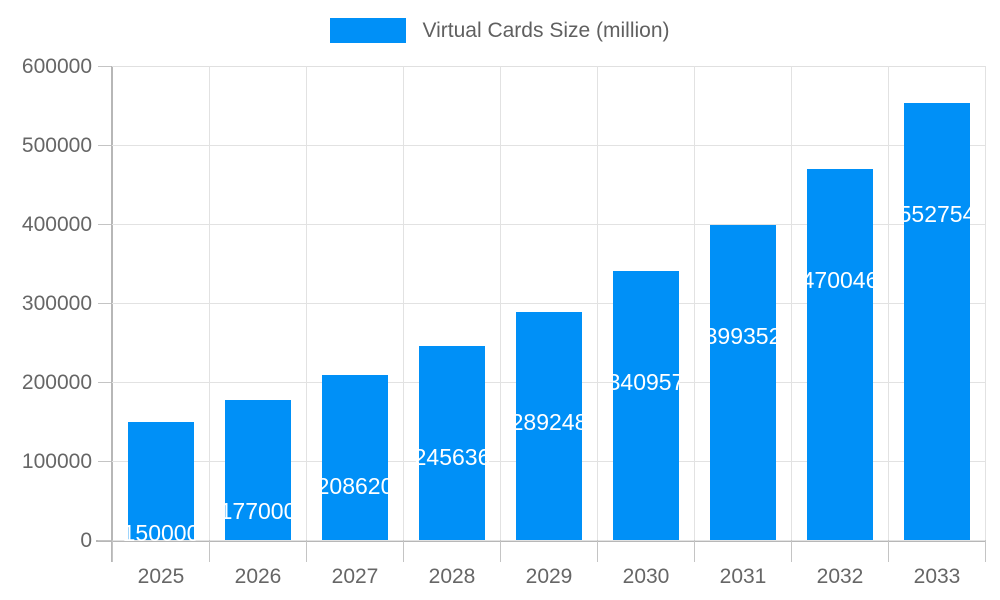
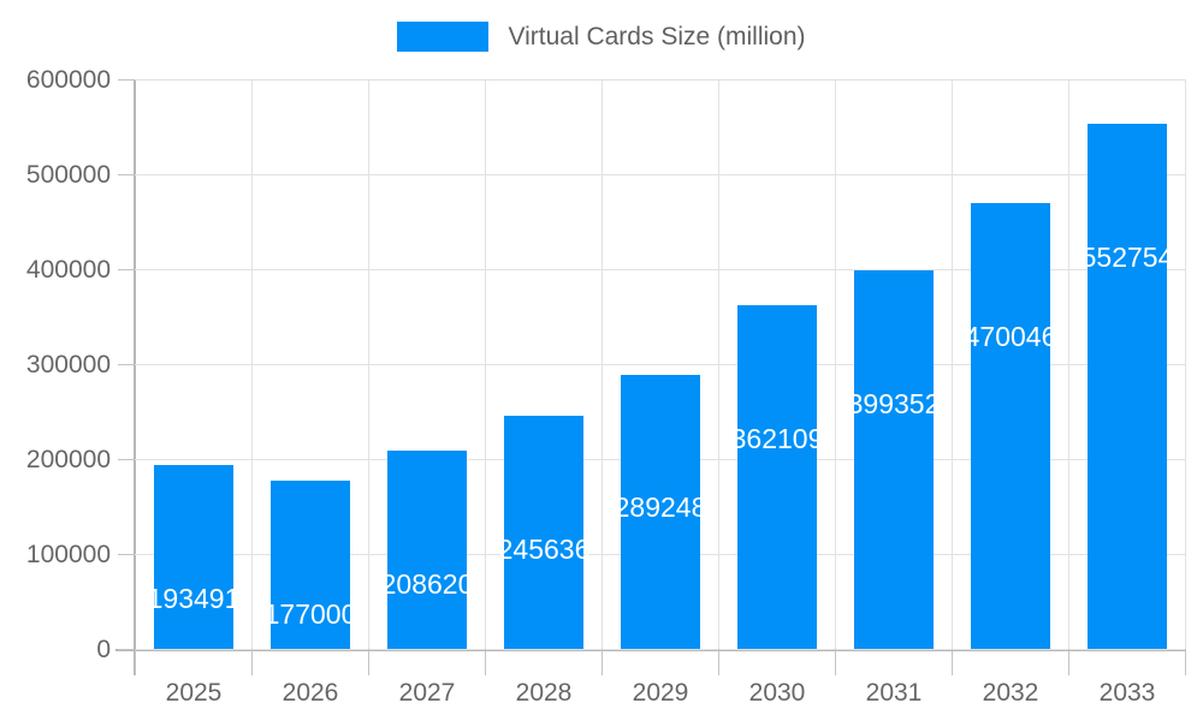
2025: 150000 -> 193491
2030: 340957 -> 362109
